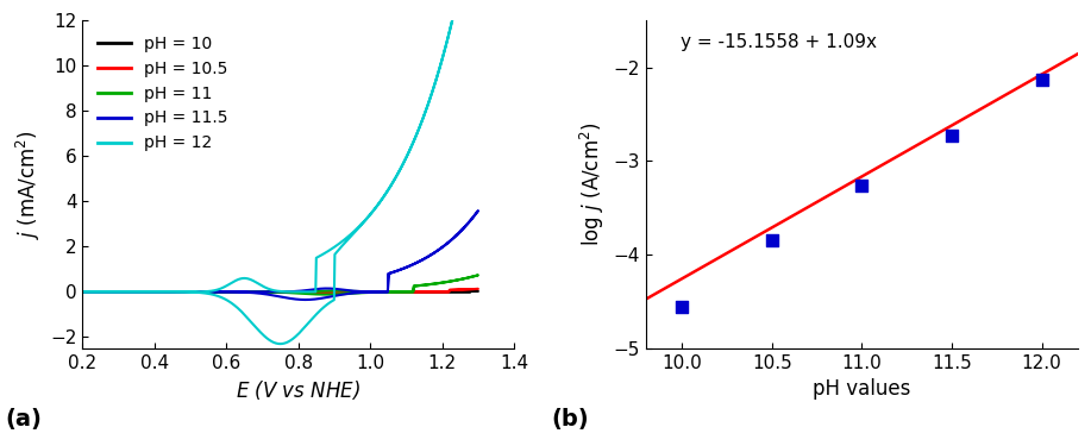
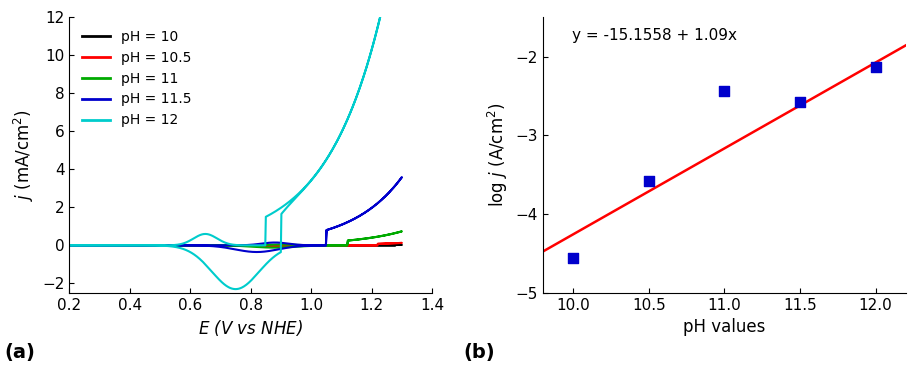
10.5: -3.84 -> -3.58
11.0: -3.26 -> -2.44
11.5: -2.73 -> -2.58
